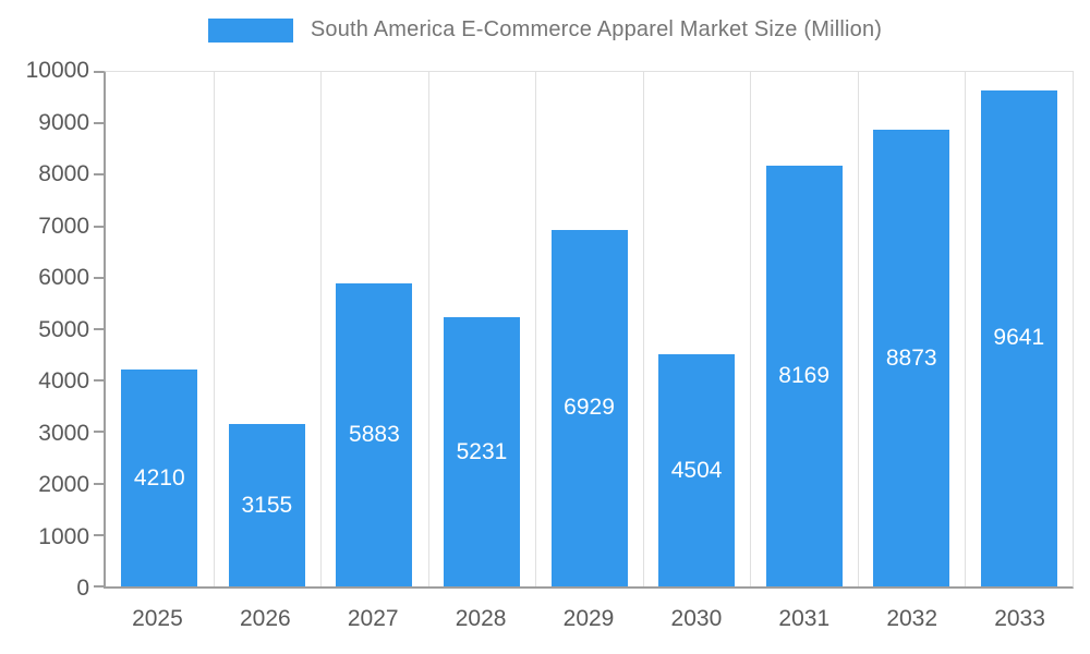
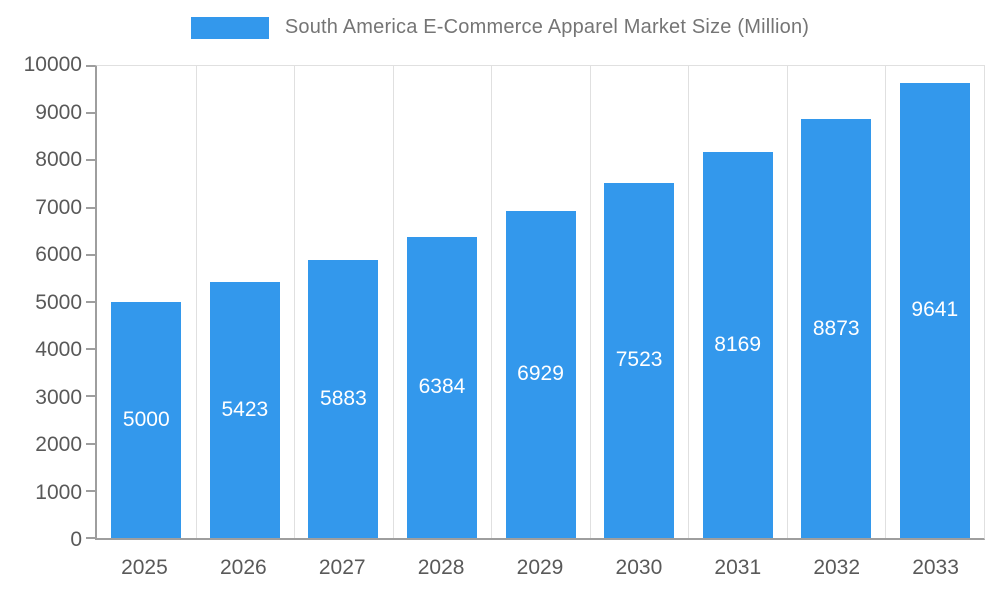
2025: 4210 -> 5000
2026: 3155 -> 5423
2028: 5231 -> 6384
2030: 4504 -> 7523
